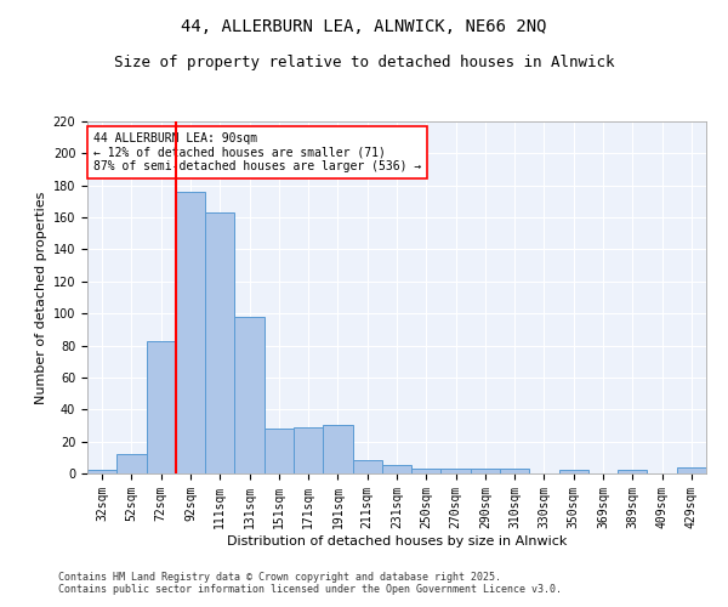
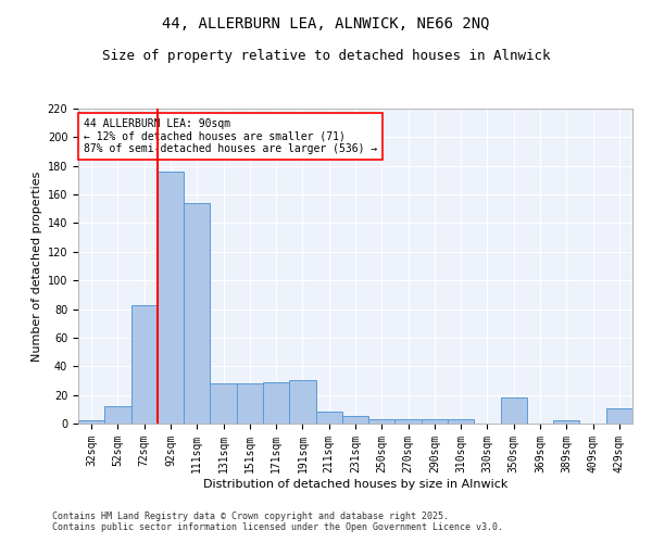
111sqm: 163 -> 154
131sqm: 98 -> 28
350sqm: 2 -> 18
429sqm: 4 -> 11
